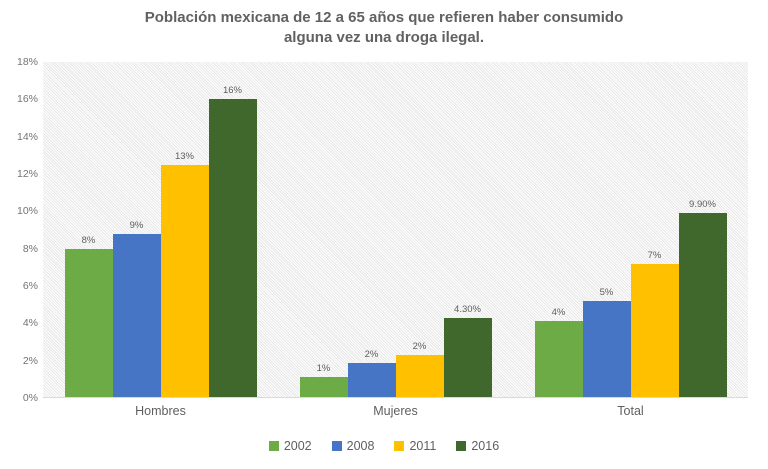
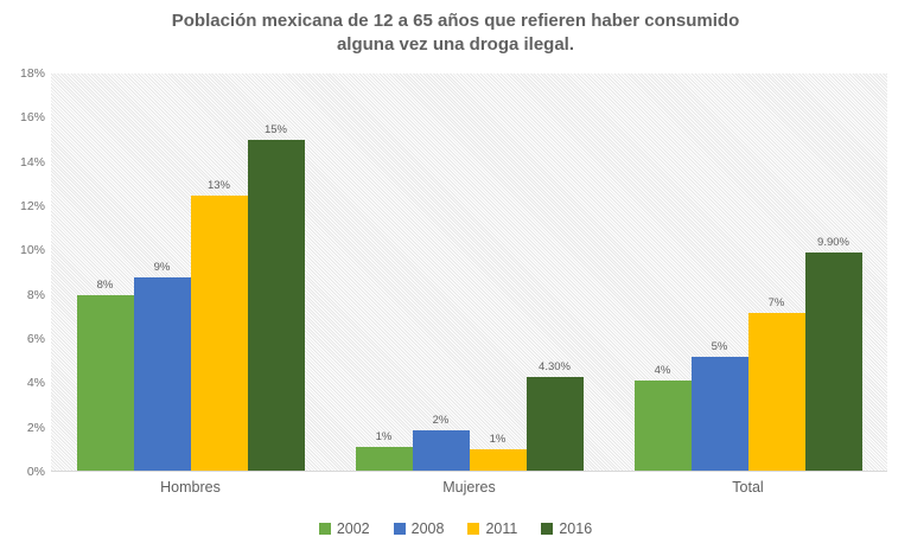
2016/Hombres: 16% -> 15%
2011/Mujeres: 2% -> 1%
